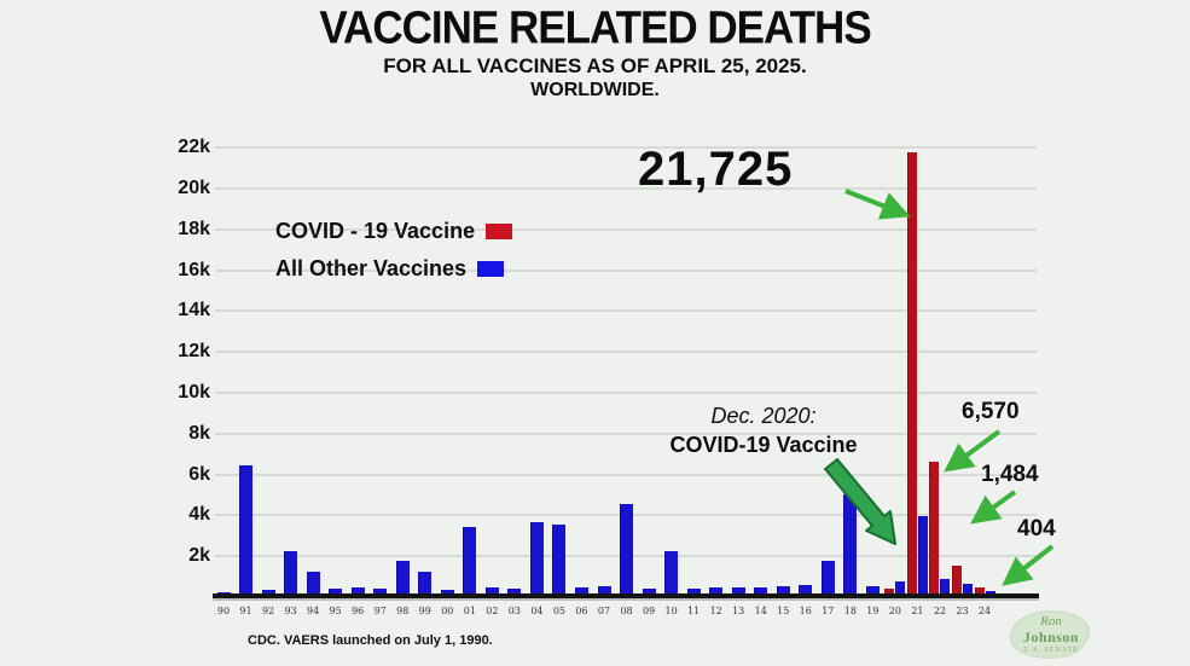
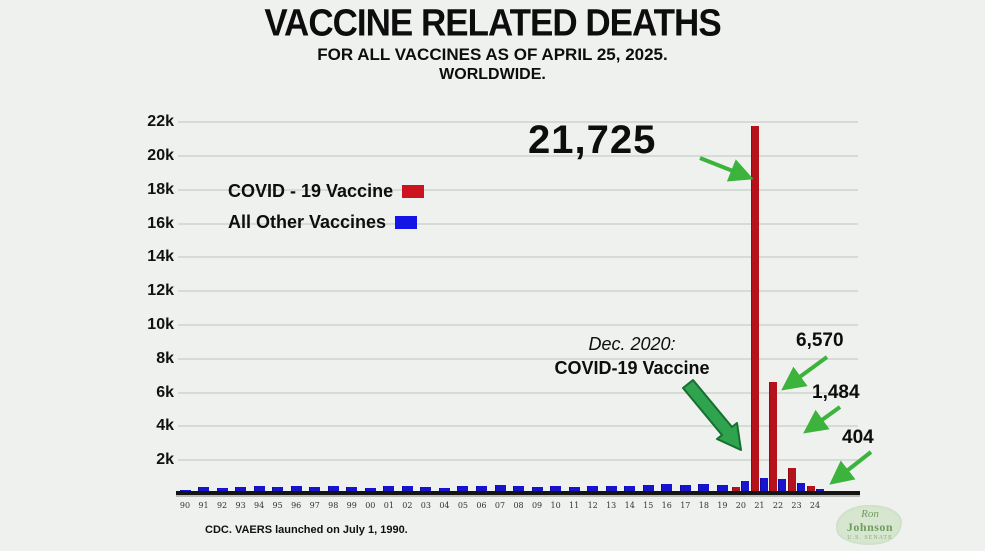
All Other Vaccines/91: 6.4k -> 0.4k
All Other Vaccines/93: 2.2k -> 0.4k
All Other Vaccines/94: 1.2k -> 0.4k
All Other Vaccines/98: 1.7k -> 0.4k
All Other Vaccines/99: 1.2k -> 0.4k
All Other Vaccines/01: 3.4k -> 0.4k
All Other Vaccines/04: 3.6k -> 0.3k
All Other Vaccines/05: 3.5k -> 0.4k
All Other Vaccines/08: 4.5k -> 0.4k
All Other Vaccines/10: 2.2k -> 0.4k
All Other Vaccines/17: 1.7k -> 0.4k
All Other Vaccines/18: 5.0k -> 0.6k
All Other Vaccines/21: 3.9k -> 0.9k
